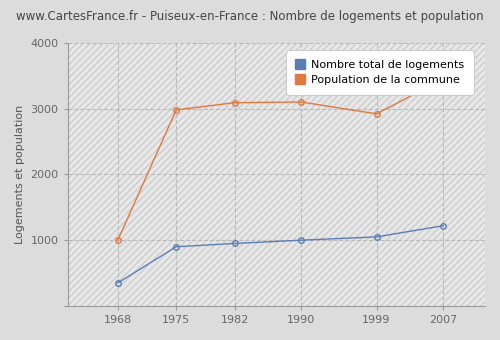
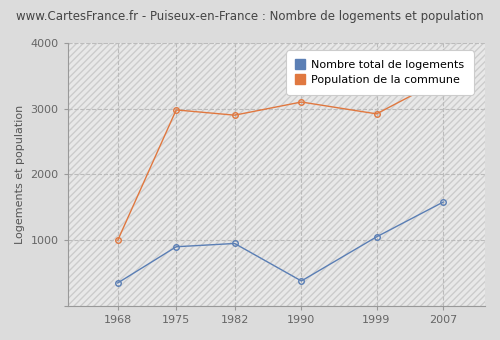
Population de la commune/1982: 3090 -> 2900
Nombre total de logements/1990: 1000 -> 380
Nombre total de logements/2007: 1220 -> 1580
